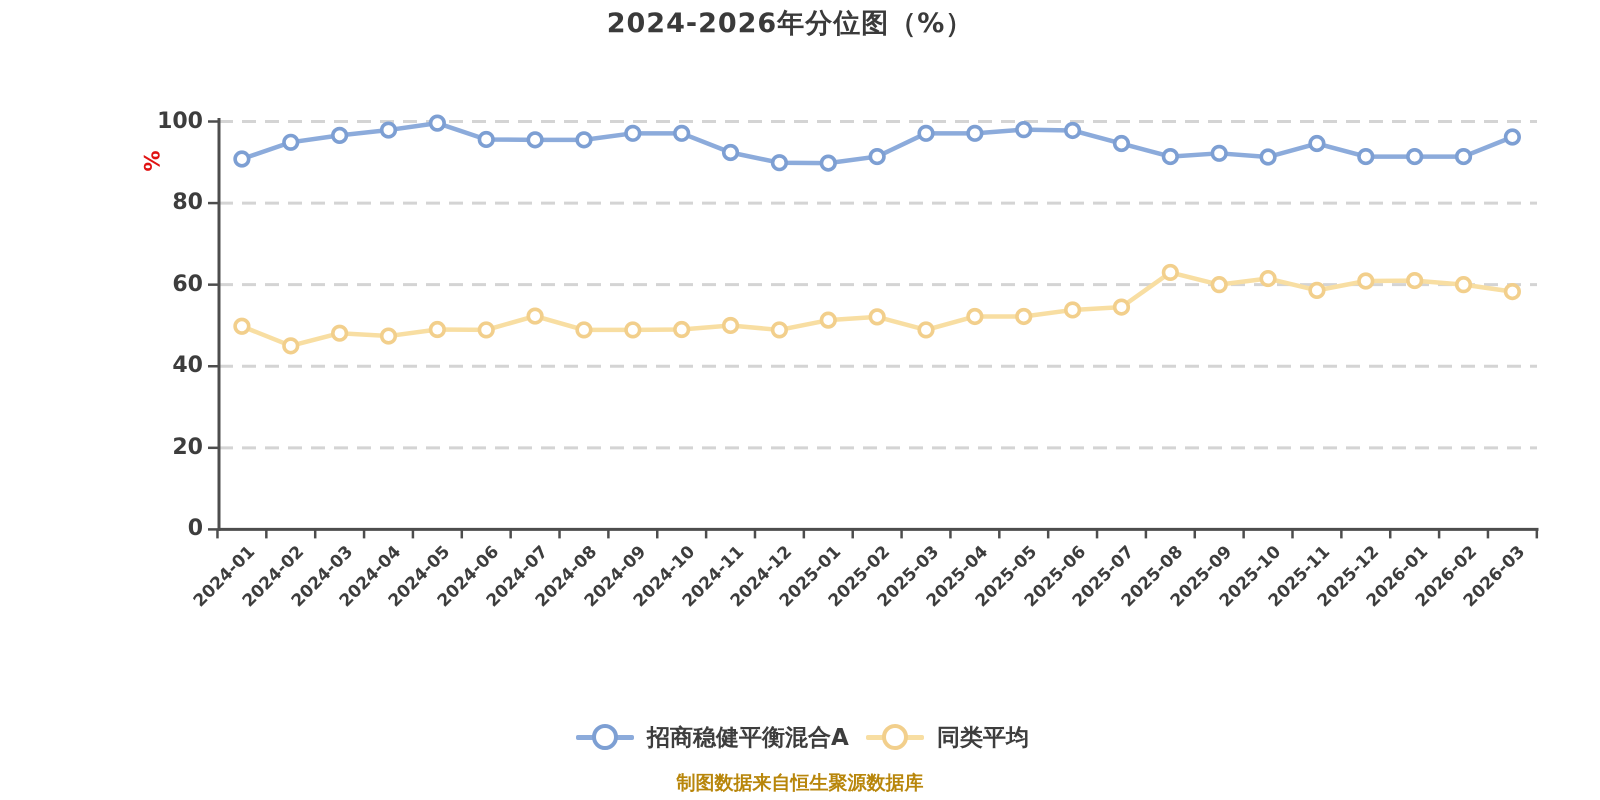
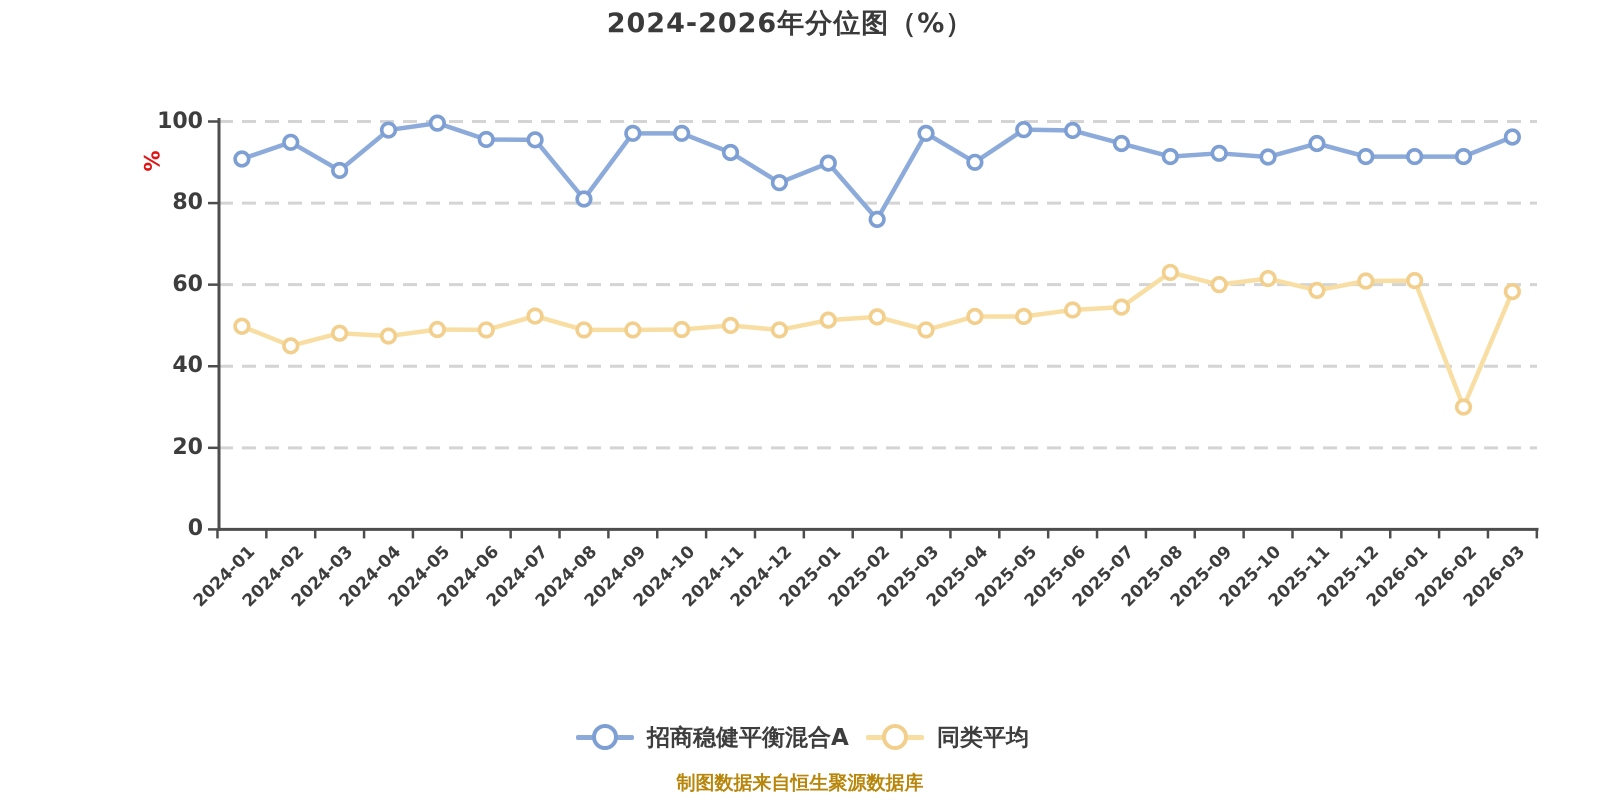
招商稳健平衡混合A/2024-03: 97 -> 88
招商稳健平衡混合A/2024-08: 96 -> 81
招商稳健平衡混合A/2024-12: 90 -> 85
招商稳健平衡混合A/2025-02: 91 -> 76
招商稳健平衡混合A/2025-04: 97 -> 90
同类平均/2026-02: 60 -> 30
